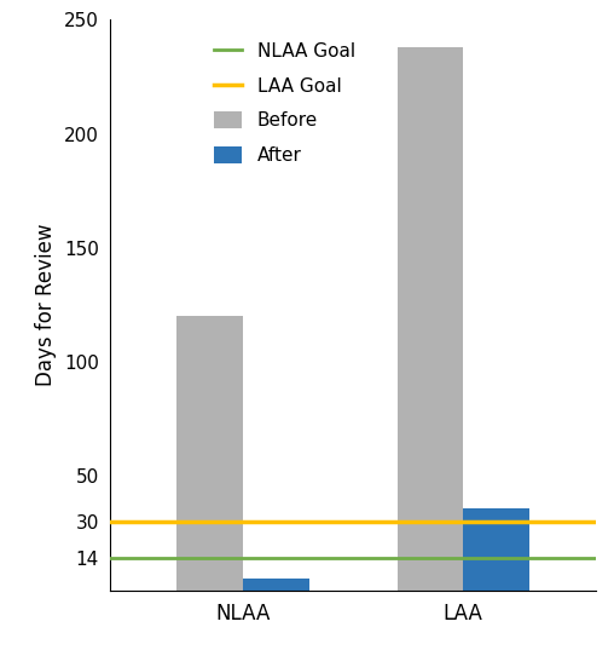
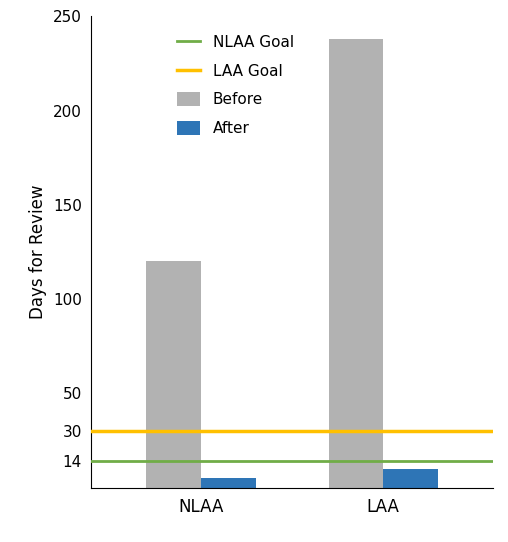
After/LAA: 36 -> 10
